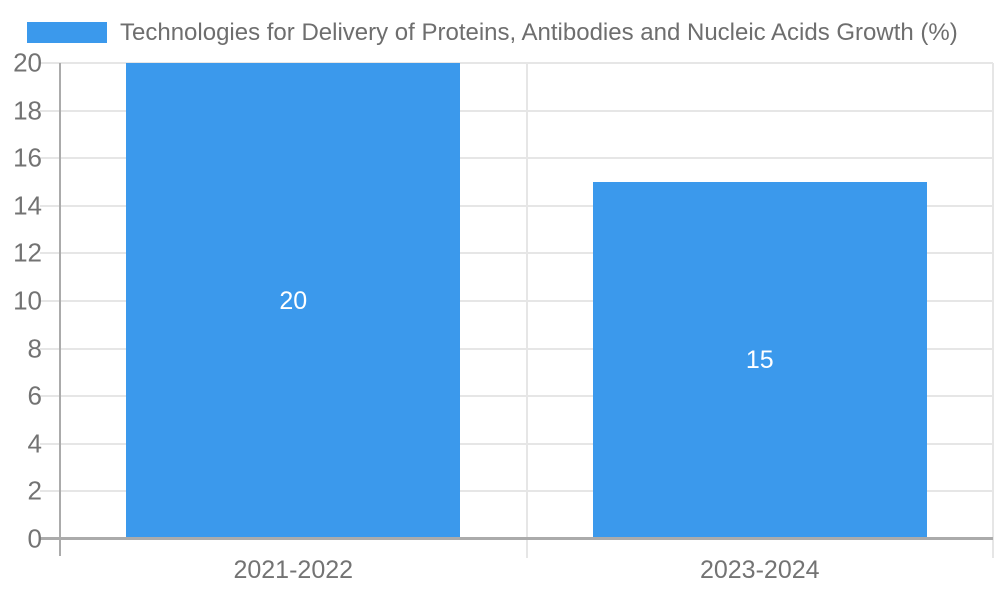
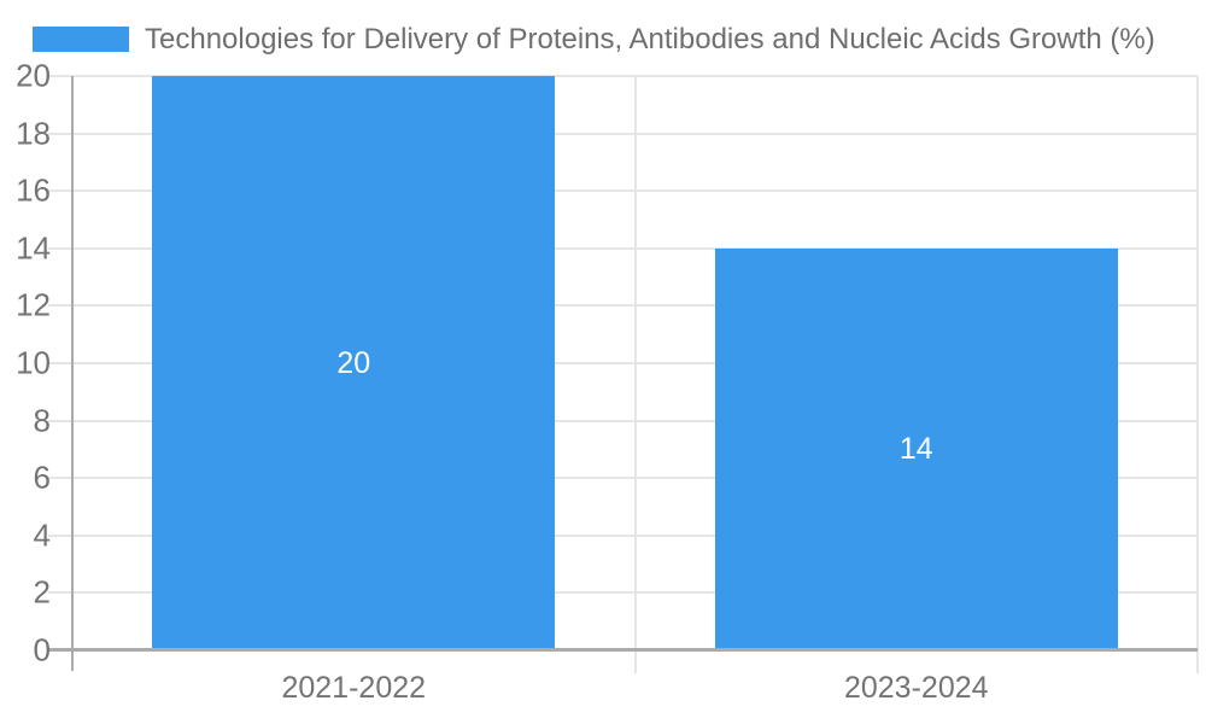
2023-2024: 15 -> 14
